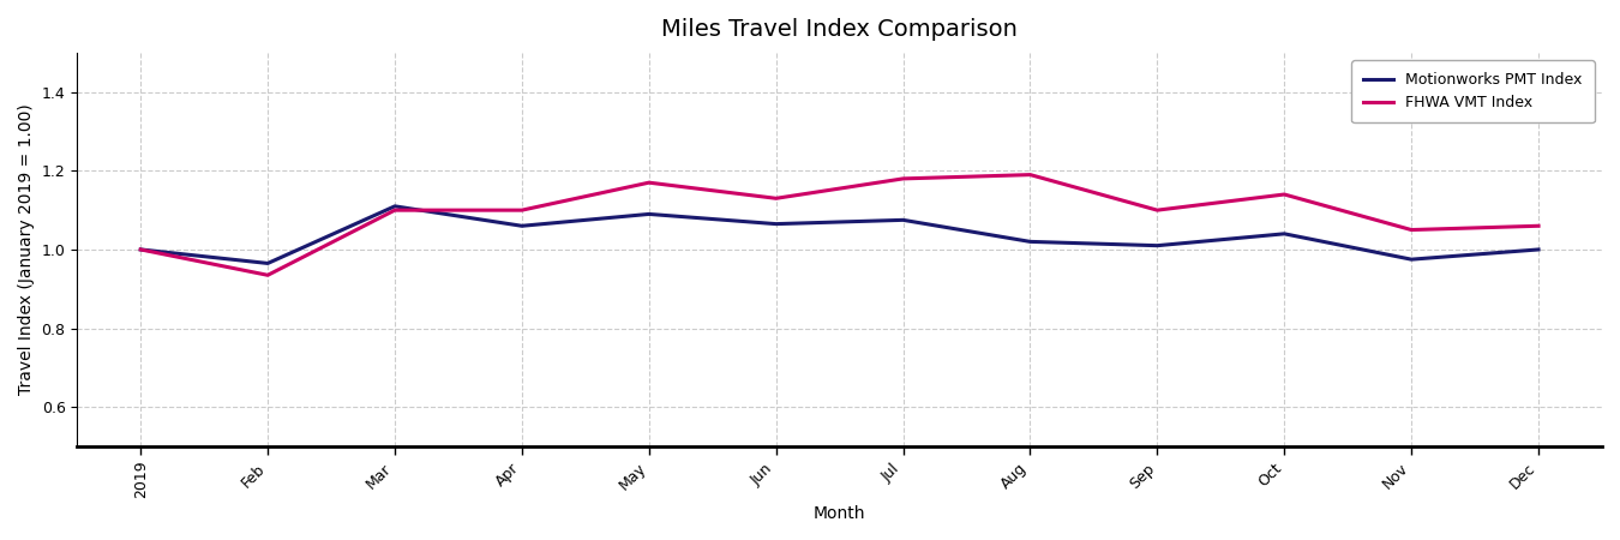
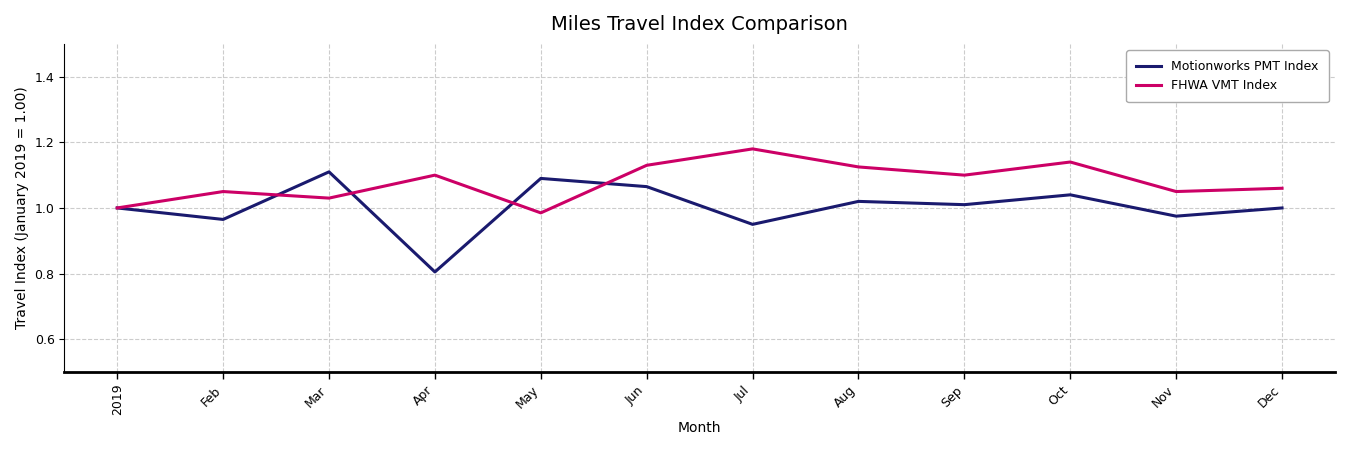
FHWA VMT Index/Feb: 0.935 -> 1.050
FHWA VMT Index/Mar: 1.100 -> 1.030
Motionworks PMT Index/Apr: 1.060 -> 0.805
FHWA VMT Index/May: 1.170 -> 0.985
Motionworks PMT Index/Jul: 1.075 -> 0.950
FHWA VMT Index/Aug: 1.190 -> 1.125
